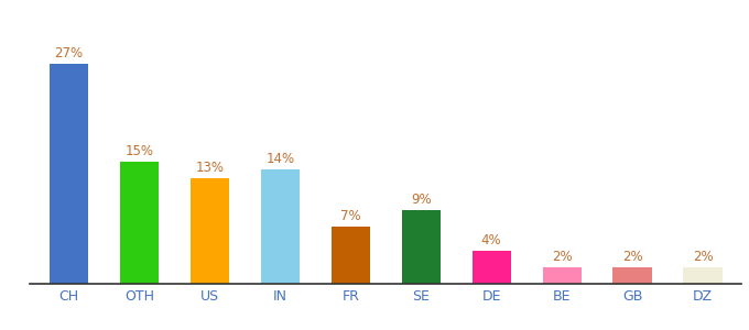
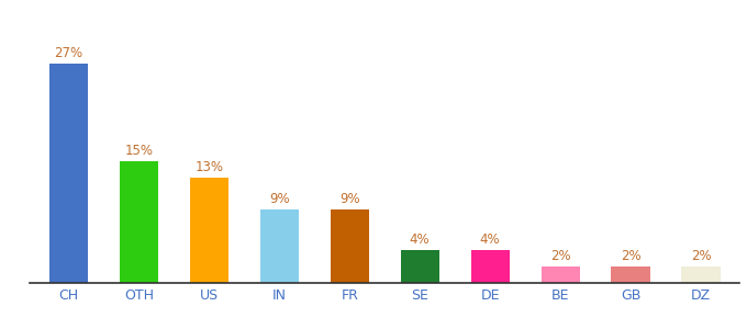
IN: 14% -> 9%
FR: 7% -> 9%
SE: 9% -> 4%
